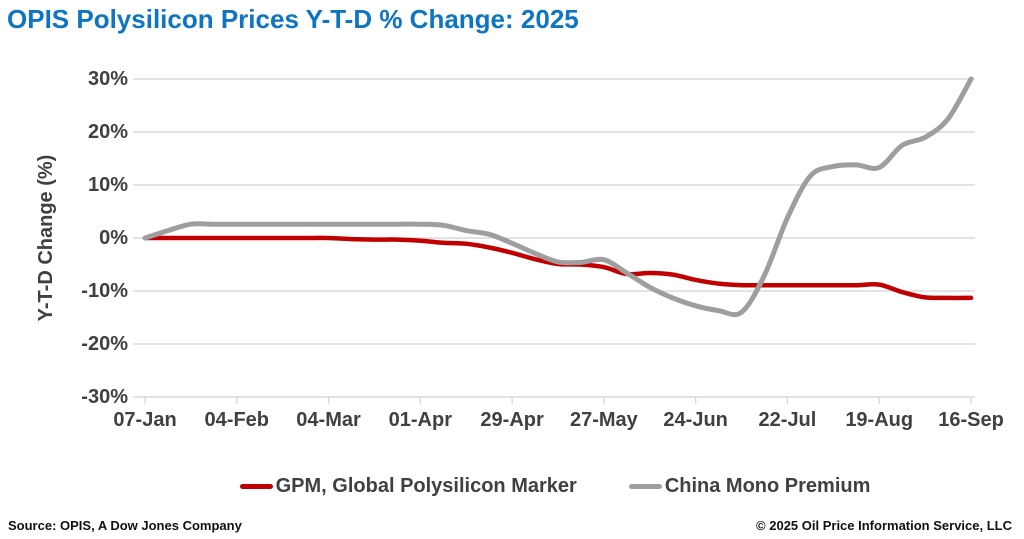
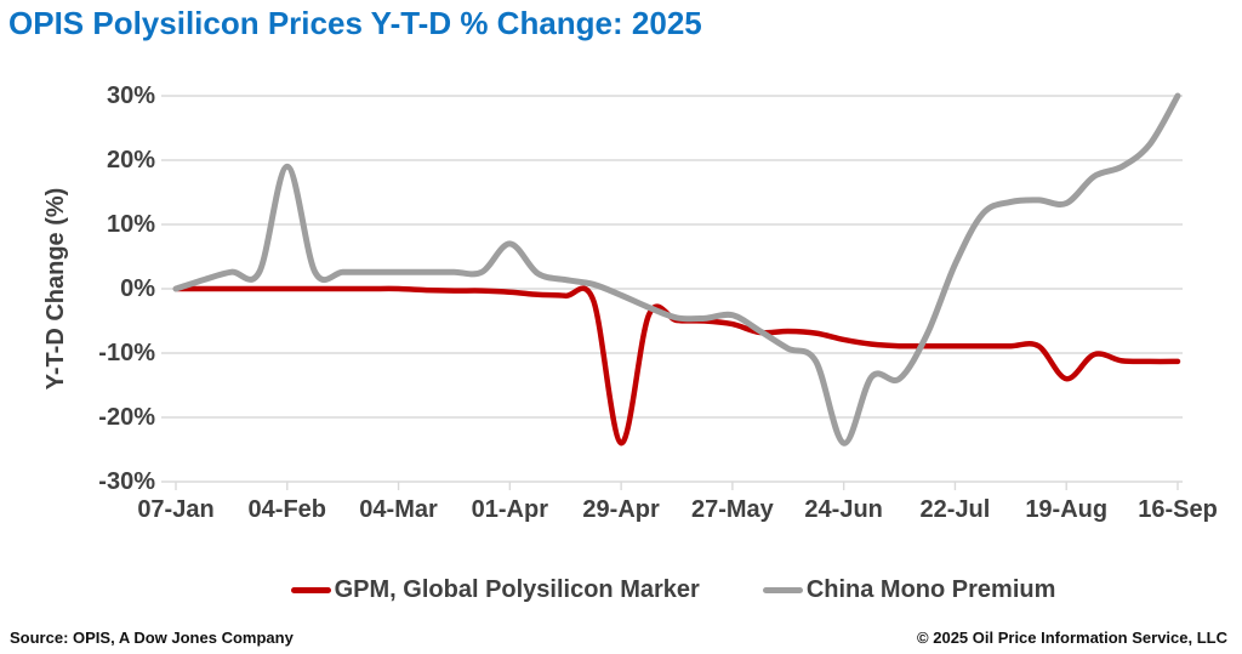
China Mono Premium/04-Feb: 3% -> 19%
China Mono Premium/01-Apr: 3% -> 7%
GPM, Global Polysilicon Marker/29-Apr: -3% -> -24%
China Mono Premium/24-Jun: -13% -> -24%
GPM, Global Polysilicon Marker/19-Aug: -9% -> -14%
